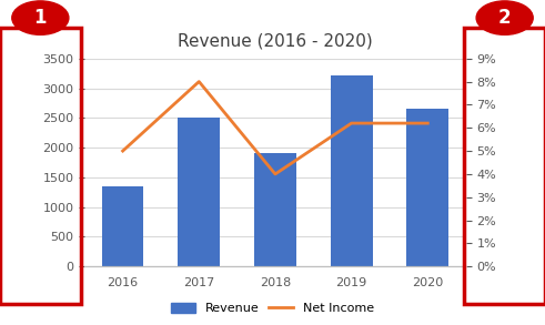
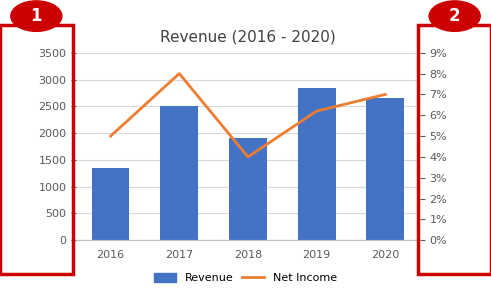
Revenue/2019: 3220 -> 2850
Net Income/2020: 6.2% -> 7.0%
